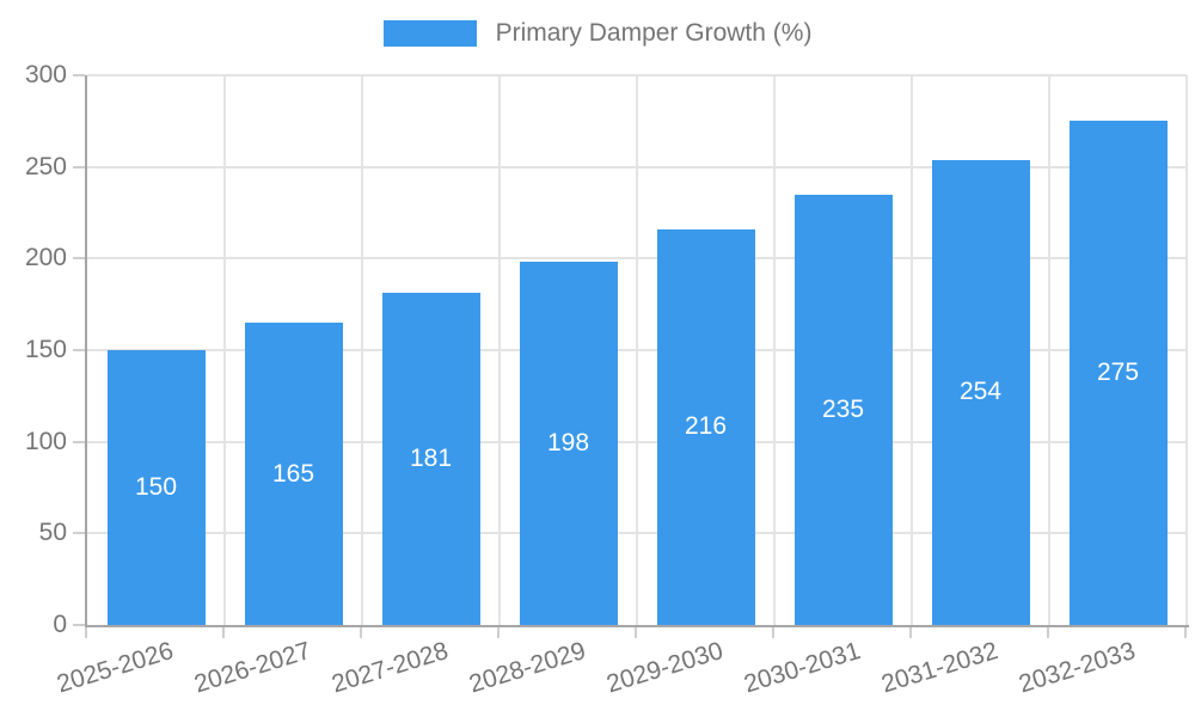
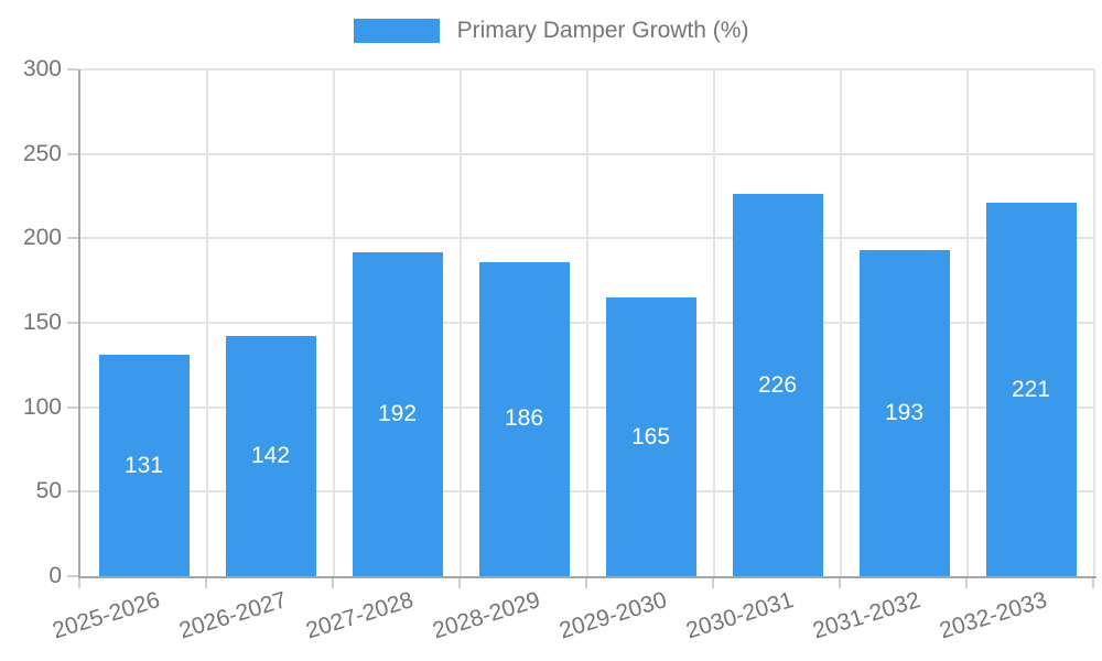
2025-2026: 150 -> 131
2026-2027: 165 -> 142
2027-2028: 181 -> 192
2028-2029: 198 -> 186
2029-2030: 216 -> 165
2030-2031: 235 -> 226
2031-2032: 254 -> 193
2032-2033: 275 -> 221
